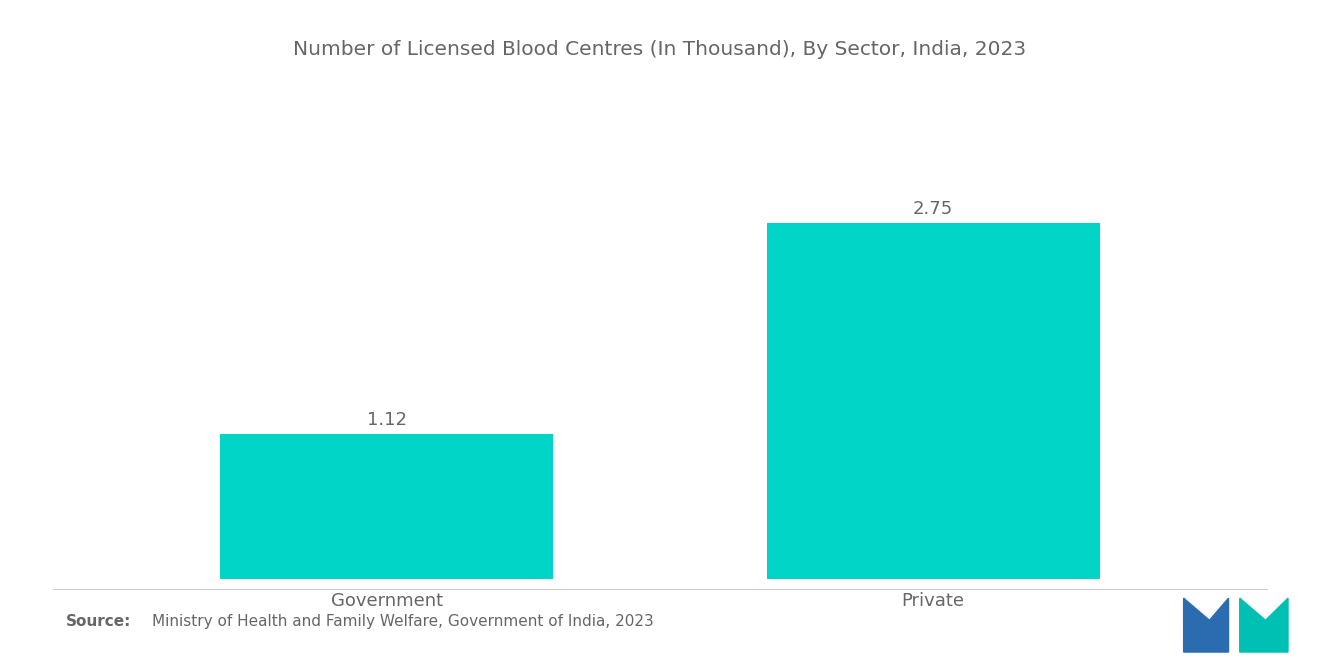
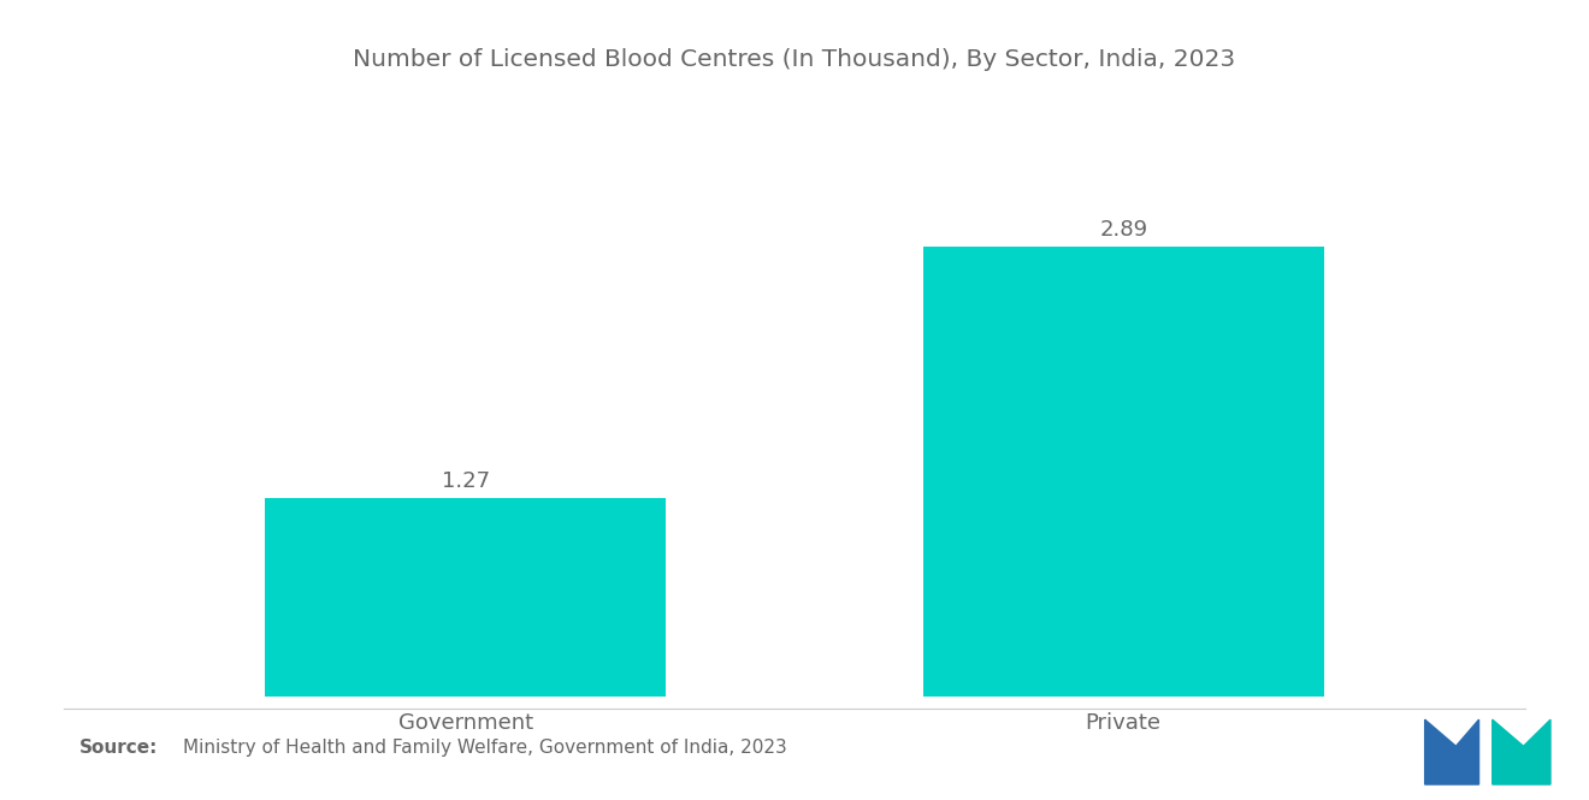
Government: 1.12 -> 1.27
Private: 2.75 -> 2.89
